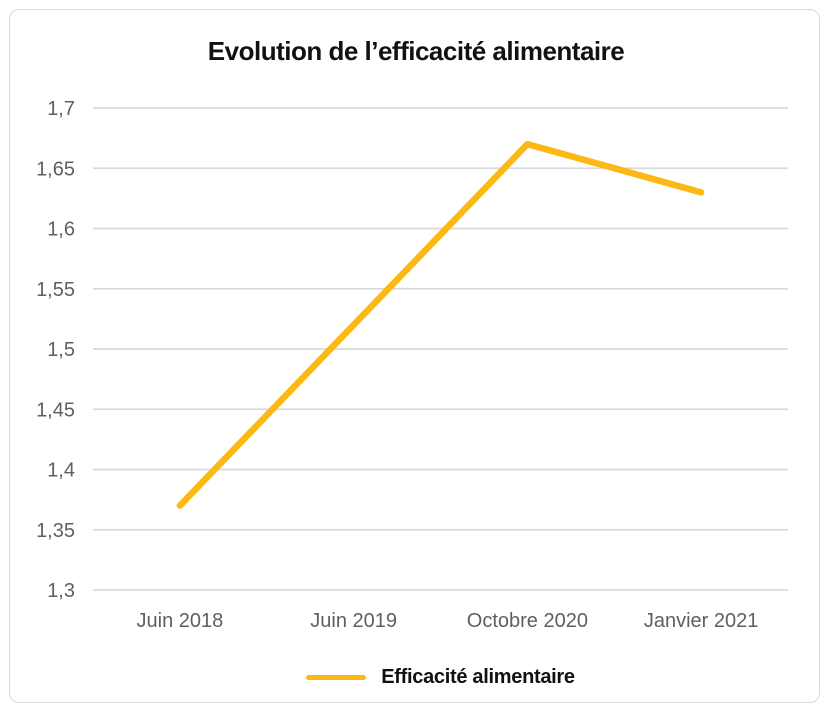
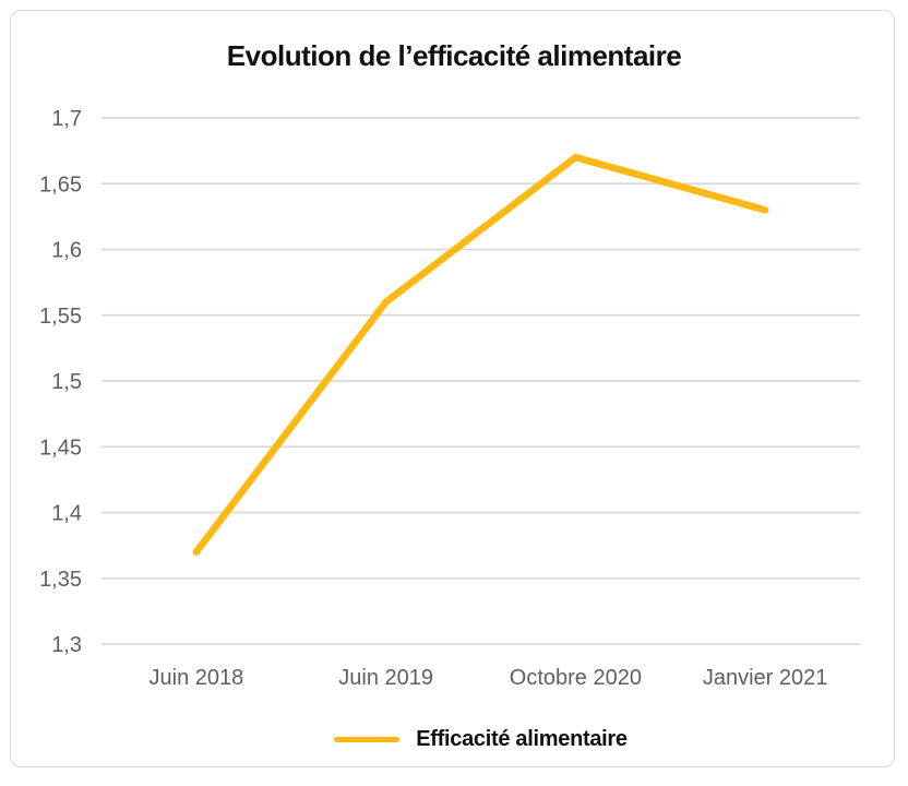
Juin 2019: 1,52 -> 1,56
